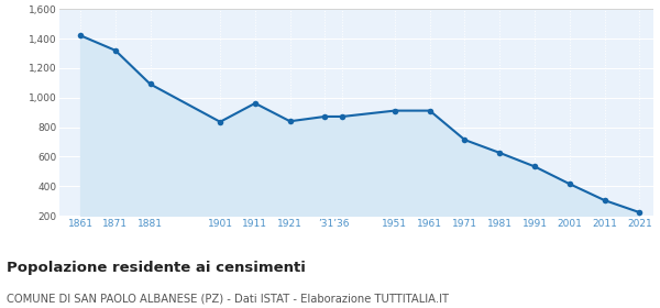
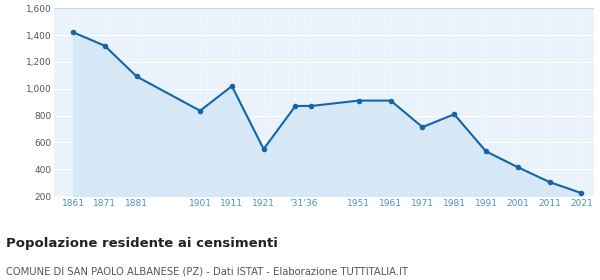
1911: 960 -> 1,020
1921: 840 -> 550
1981: 630 -> 810
